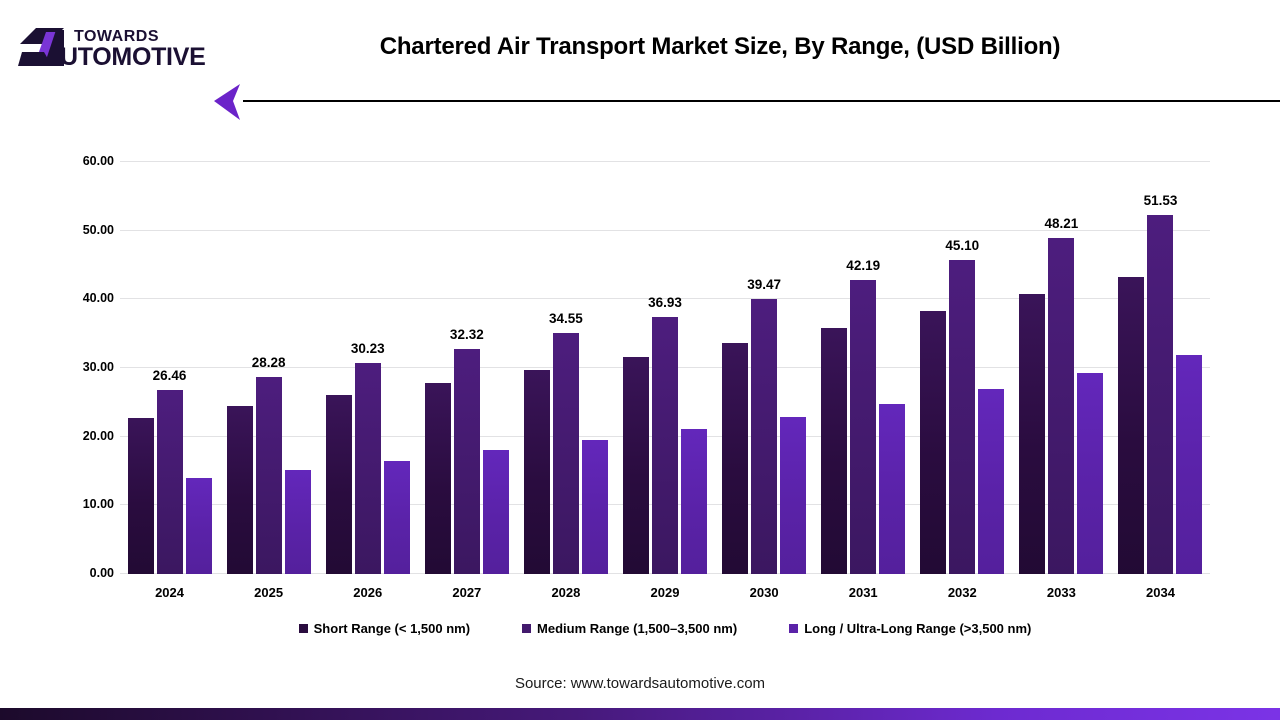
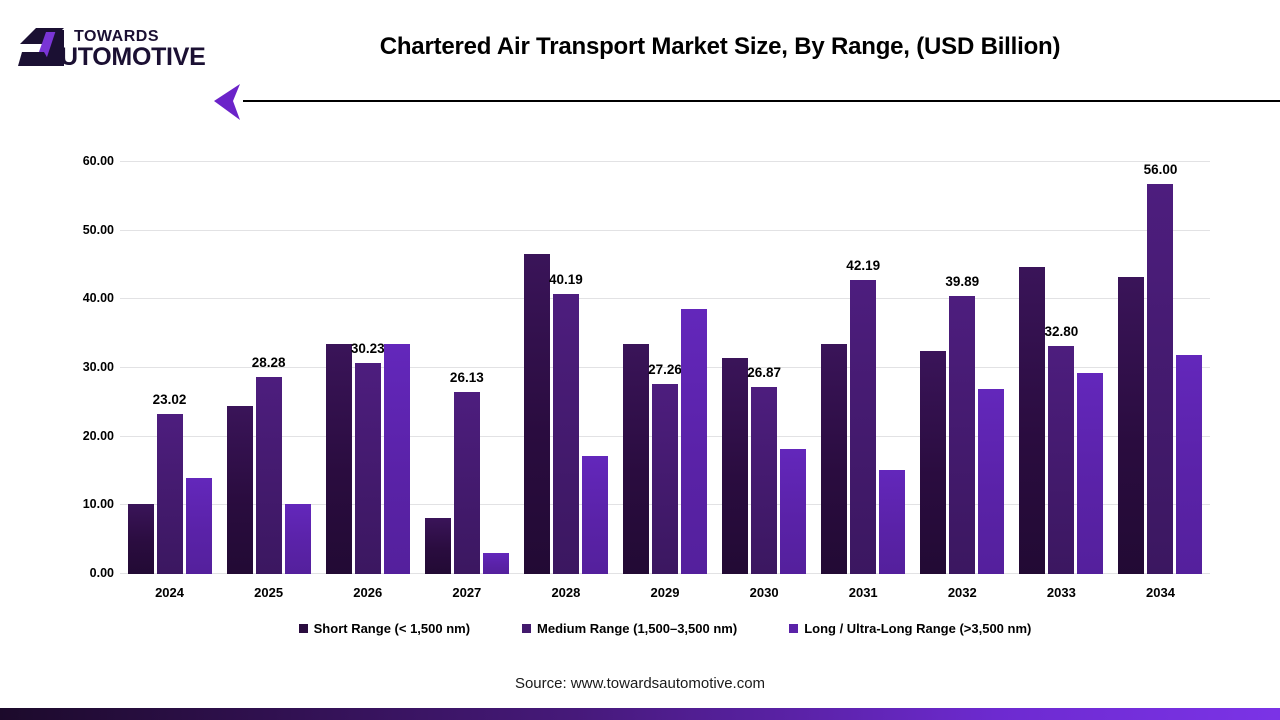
Short Range (< 1,500 nm)/2024: 22 -> 10
Medium Range (1,500–3,500 nm)/2024: 26.46 -> 23.02
Long / Ultra-Long Range (>3,500 nm)/2025: 15 -> 10
Short Range (< 1,500 nm)/2026: 26 -> 33
Long / Ultra-Long Range (>3,500 nm)/2026: 16 -> 33
Short Range (< 1,500 nm)/2027: 27 -> 8
Medium Range (1,500–3,500 nm)/2027: 32.32 -> 26.13
Long / Ultra-Long Range (>3,500 nm)/2027: 18 -> 3
Short Range (< 1,500 nm)/2028: 29 -> 46
Medium Range (1,500–3,500 nm)/2028: 34.55 -> 40.19
Long / Ultra-Long Range (>3,500 nm)/2028: 19 -> 17
Short Range (< 1,500 nm)/2029: 31 -> 33
Medium Range (1,500–3,500 nm)/2029: 36.93 -> 27.26
Long / Ultra-Long Range (>3,500 nm)/2029: 21 -> 38
Short Range (< 1,500 nm)/2030: 33 -> 31
Medium Range (1,500–3,500 nm)/2030: 39.47 -> 26.87
Long / Ultra-Long Range (>3,500 nm)/2030: 23 -> 18
Short Range (< 1,500 nm)/2031: 35 -> 33
Long / Ultra-Long Range (>3,500 nm)/2031: 24 -> 15
Short Range (< 1,500 nm)/2032: 38 -> 32
Medium Range (1,500–3,500 nm)/2032: 45.10 -> 39.89
Short Range (< 1,500 nm)/2033: 40 -> 44
Medium Range (1,500–3,500 nm)/2033: 48.21 -> 32.80
Medium Range (1,500–3,500 nm)/2034: 51.53 -> 56.00
